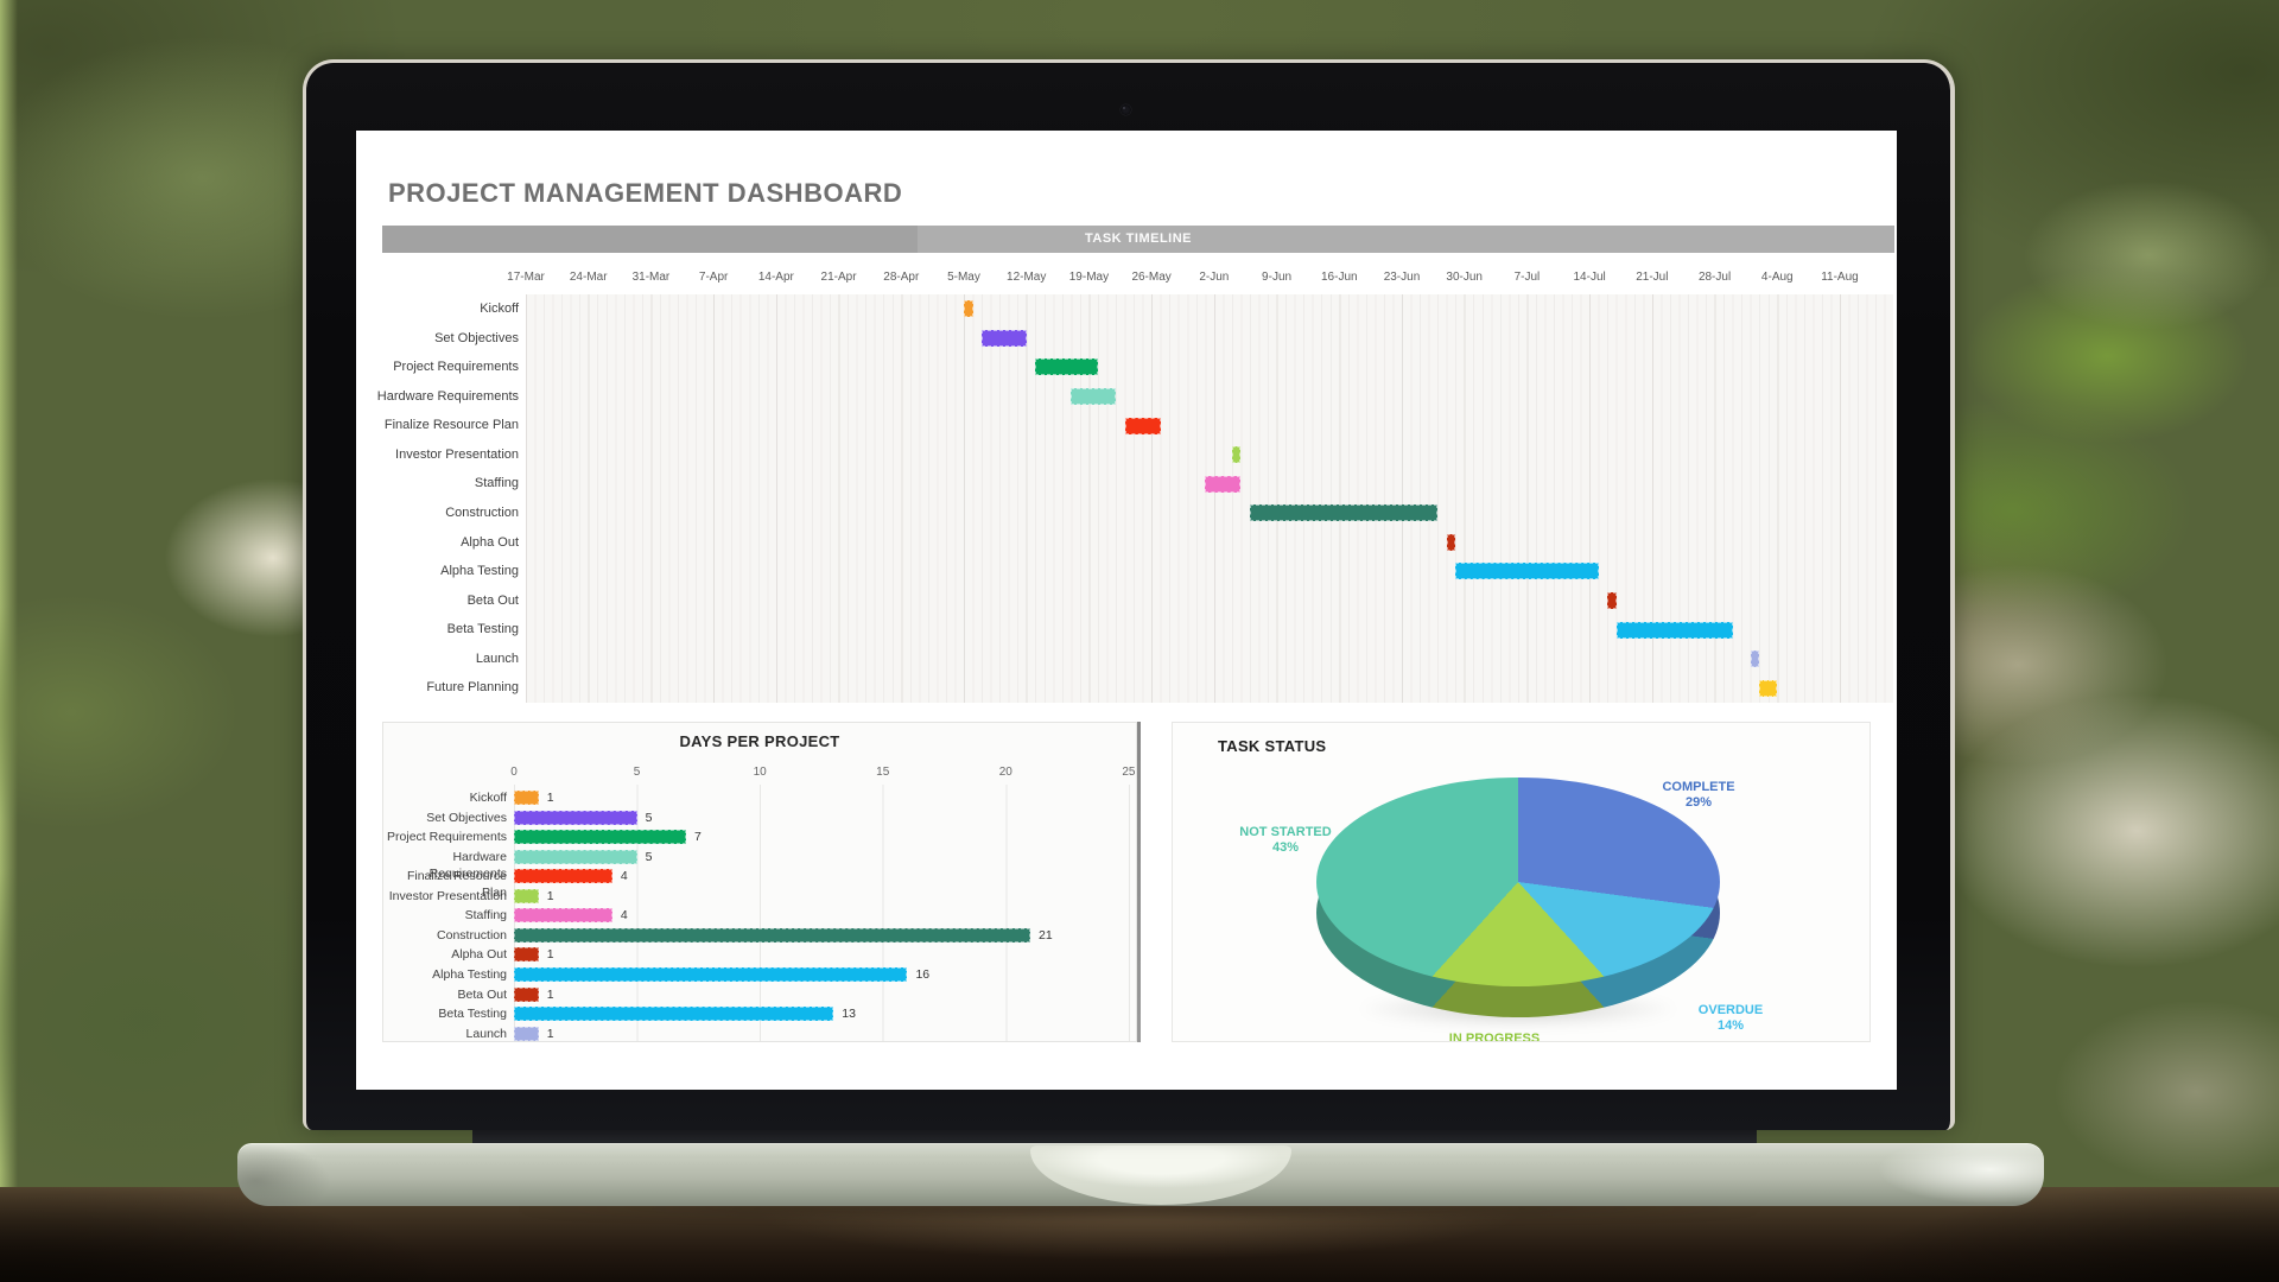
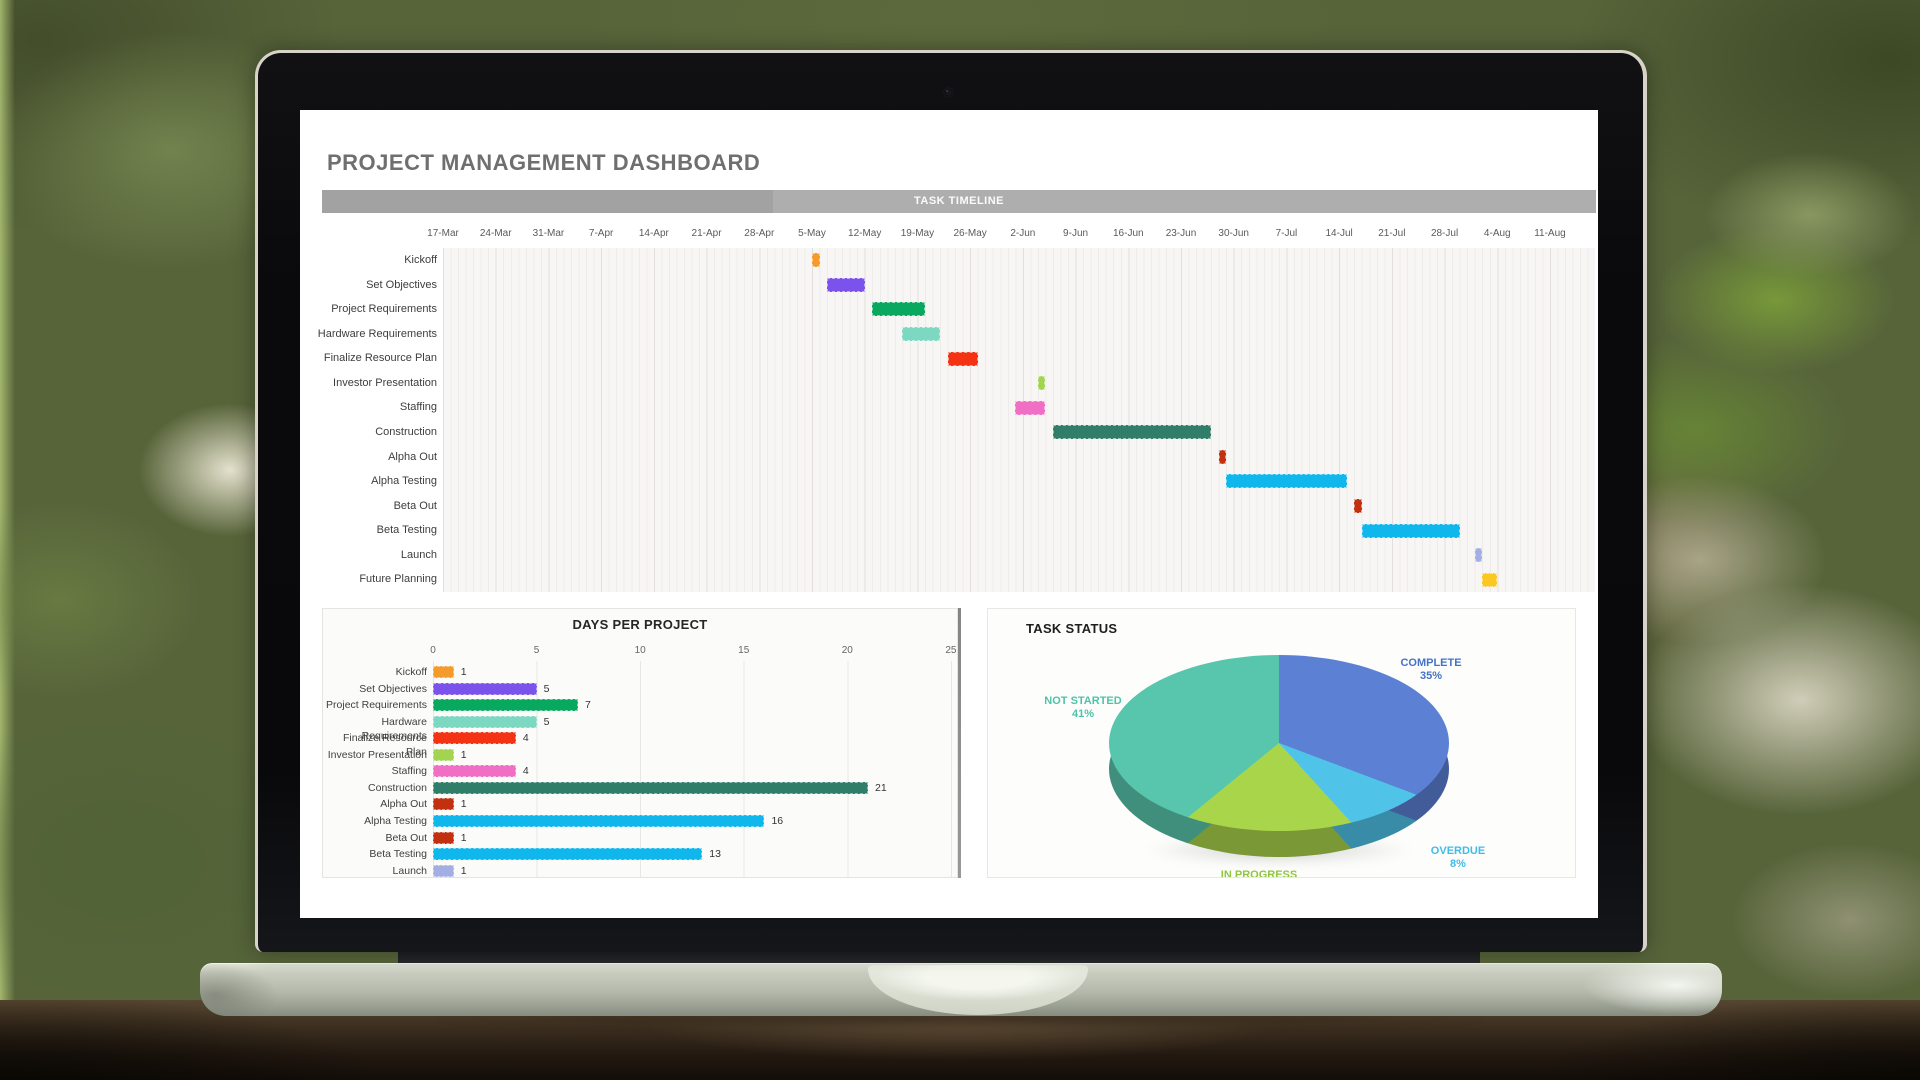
TASK STATUS/COMPLETE: 29% -> 35%
TASK STATUS/OVERDUE: 14% -> 8%
TASK STATUS/IN PROGRESS: 14% -> 16%
TASK STATUS/NOT STARTED: 43% -> 41%
